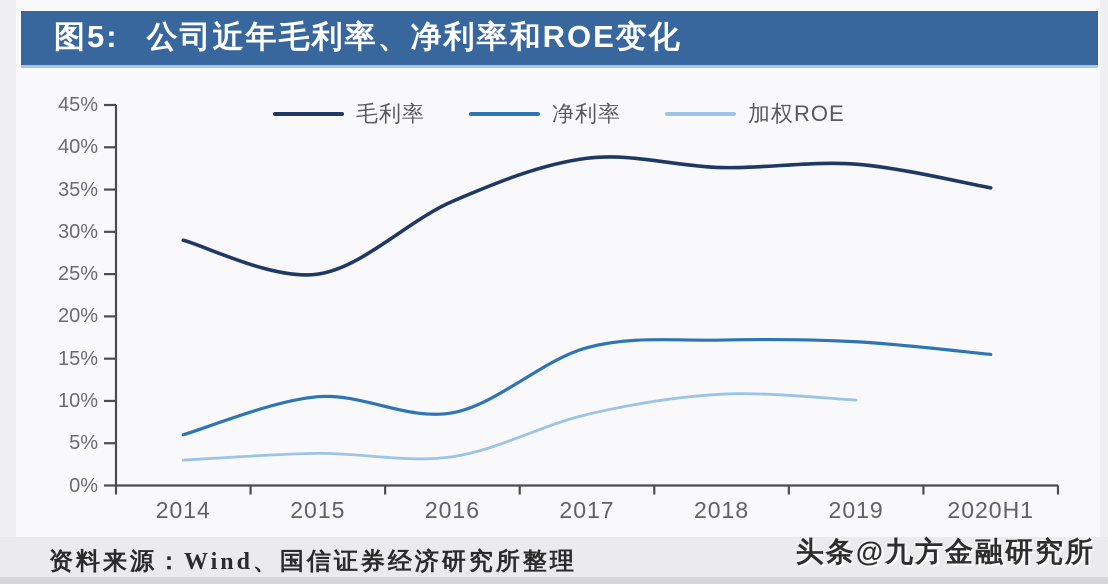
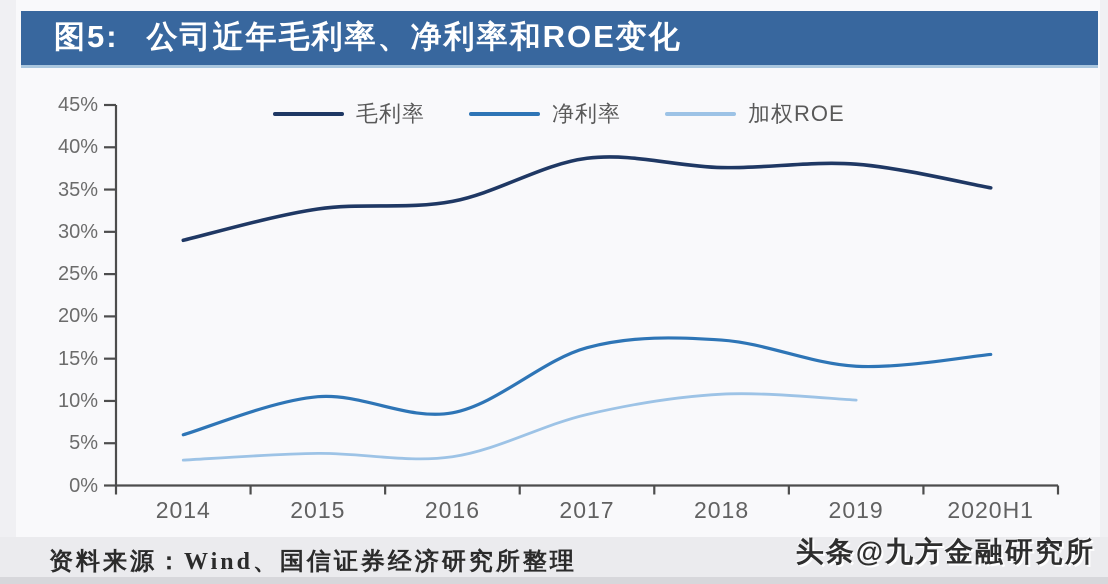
毛利率/2015: 25% -> 33%
净利率/2019: 17% -> 14%
